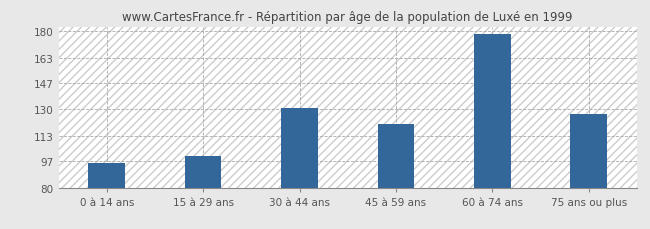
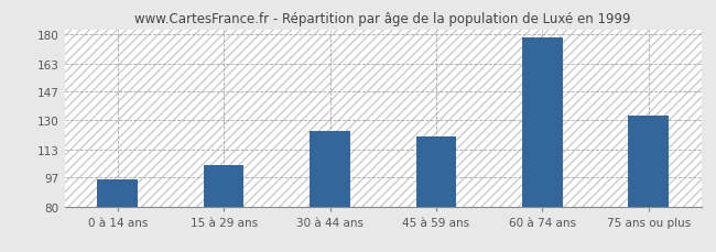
15 à 29 ans: 100 -> 104
30 à 44 ans: 131 -> 124
75 ans ou plus: 127 -> 133
